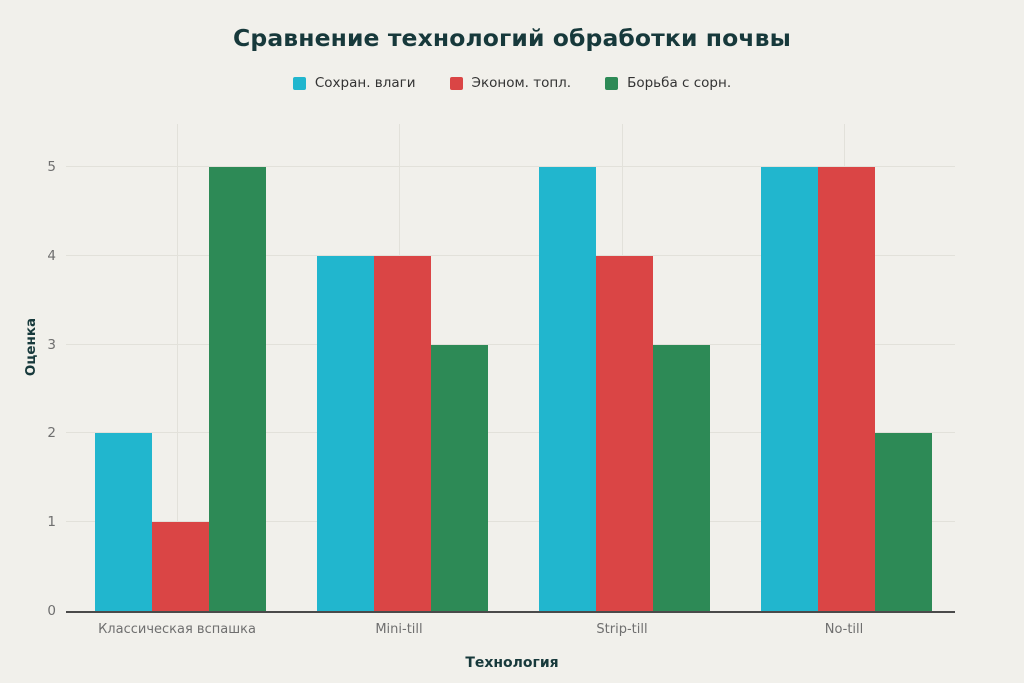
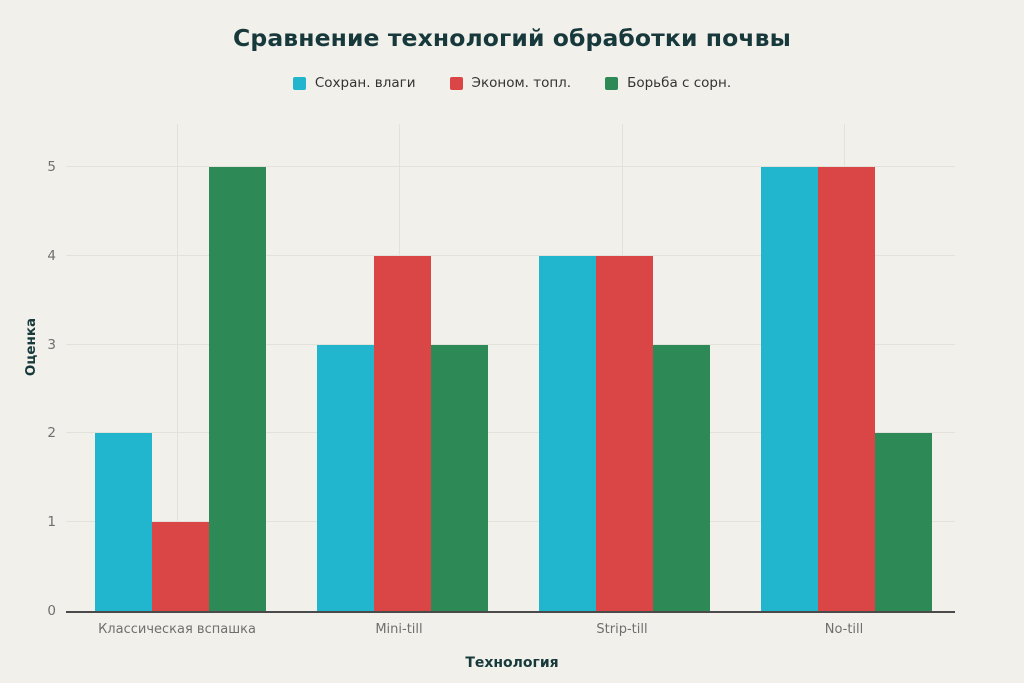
Сохран. влаги/Mini-till: 4 -> 3
Сохран. влаги/Strip-till: 5 -> 4
